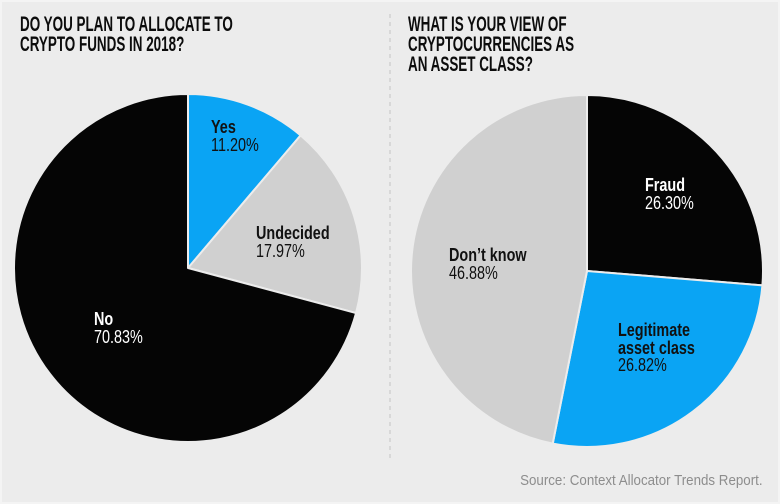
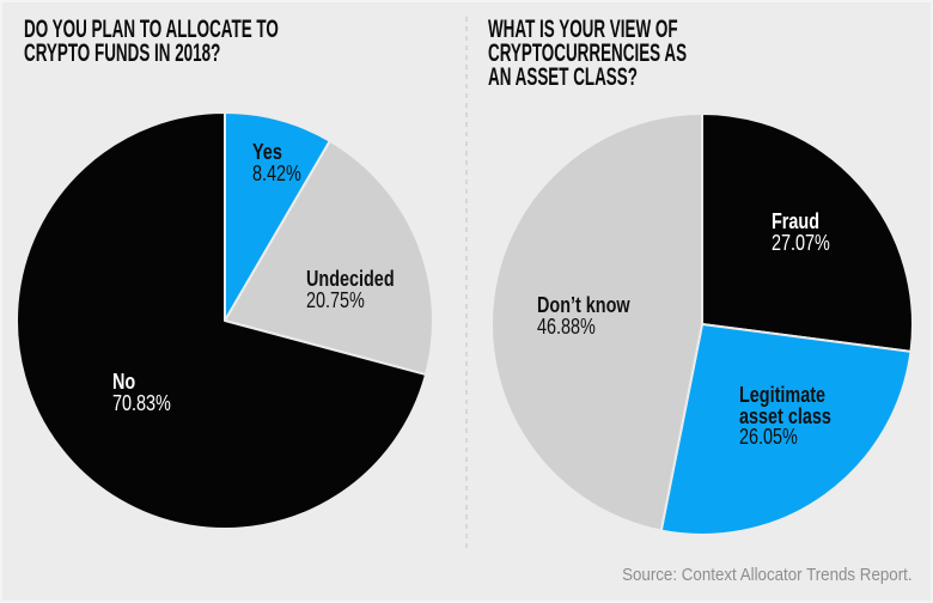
DO YOU PLAN TO ALLOCATE TO CRYPTO FUNDS IN 2018?/Yes: 11.20% -> 8.42%
DO YOU PLAN TO ALLOCATE TO CRYPTO FUNDS IN 2018?/Undecided: 17.97% -> 20.75%
WHAT IS YOUR VIEW OF CRYPTOCURRENCIES AS AN ASSET CLASS?/Fraud: 26.30% -> 27.07%
WHAT IS YOUR VIEW OF CRYPTOCURRENCIES AS AN ASSET CLASS?/Legitimate asset class: 26.82% -> 26.05%
